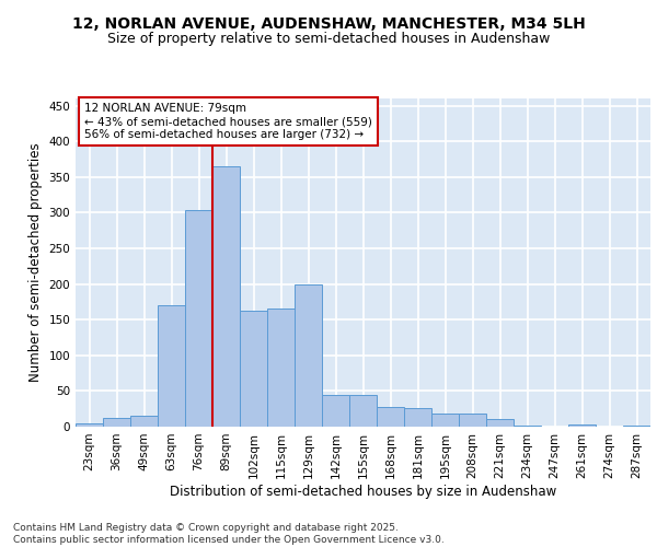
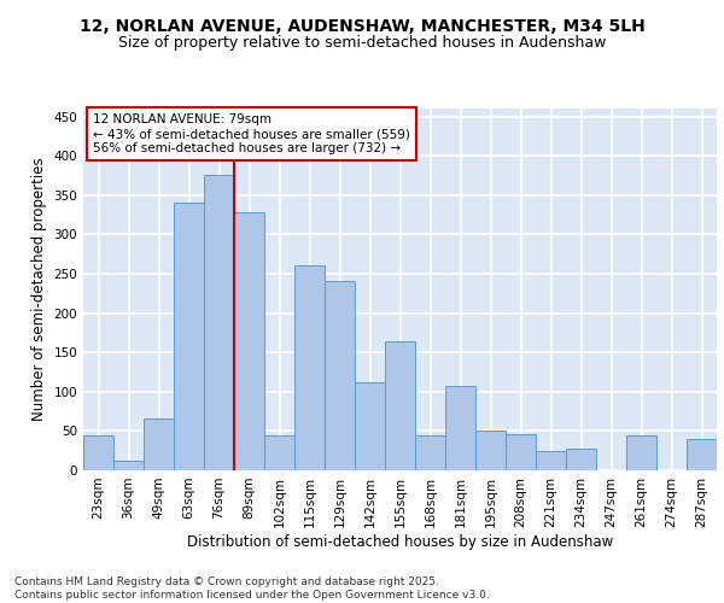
23sqm: 5 -> 44
49sqm: 15 -> 66
63sqm: 170 -> 340
76sqm: 303 -> 376
89sqm: 365 -> 328
102sqm: 162 -> 44
115sqm: 165 -> 260
129sqm: 200 -> 240
142sqm: 44 -> 112
155sqm: 44 -> 164
168sqm: 27 -> 44
181sqm: 26 -> 108
195sqm: 18 -> 50
208sqm: 18 -> 46
221sqm: 10 -> 24
234sqm: 1 -> 28
261sqm: 3 -> 44
287sqm: 2 -> 40
